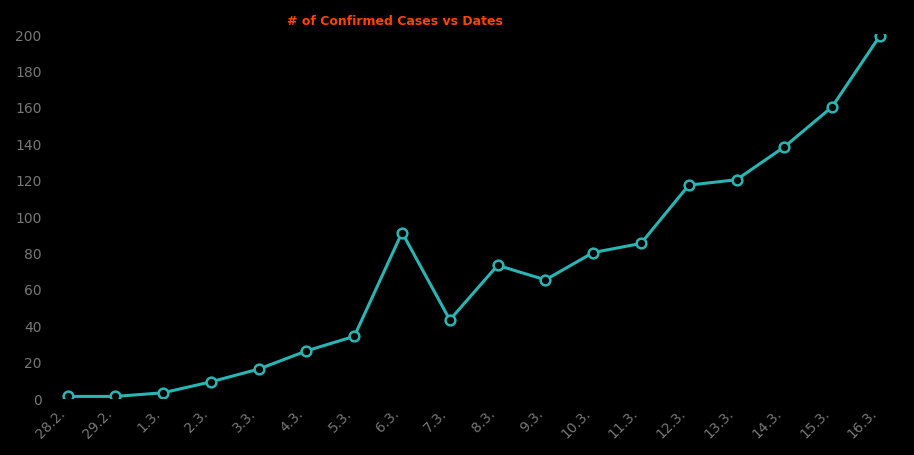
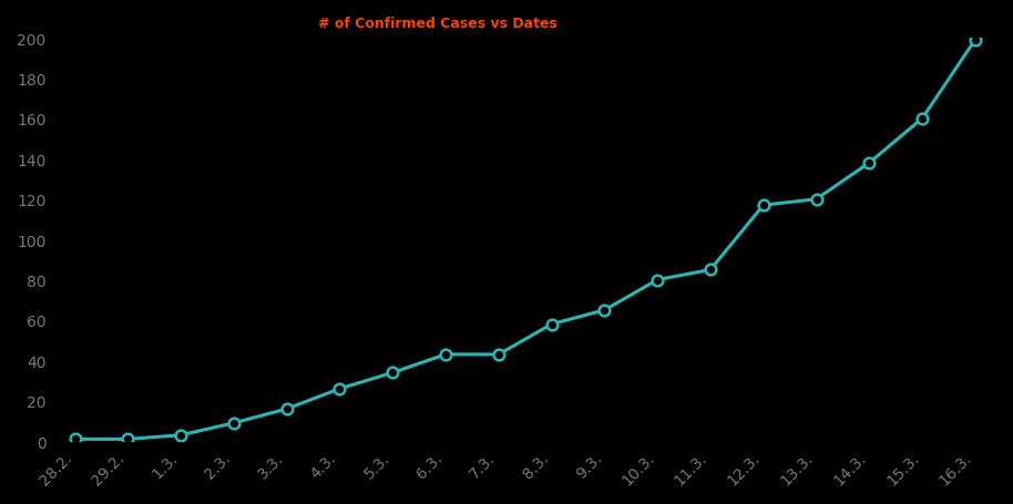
6.3.: 91 -> 43
8.3.: 73 -> 58
